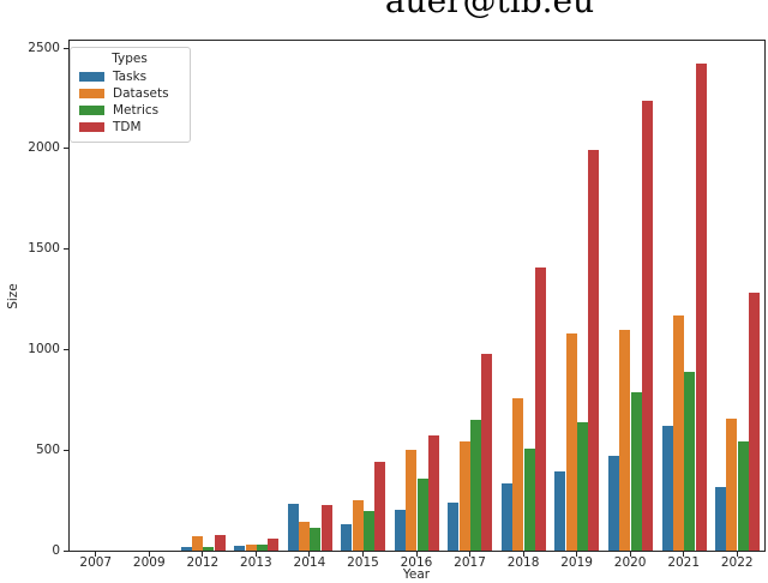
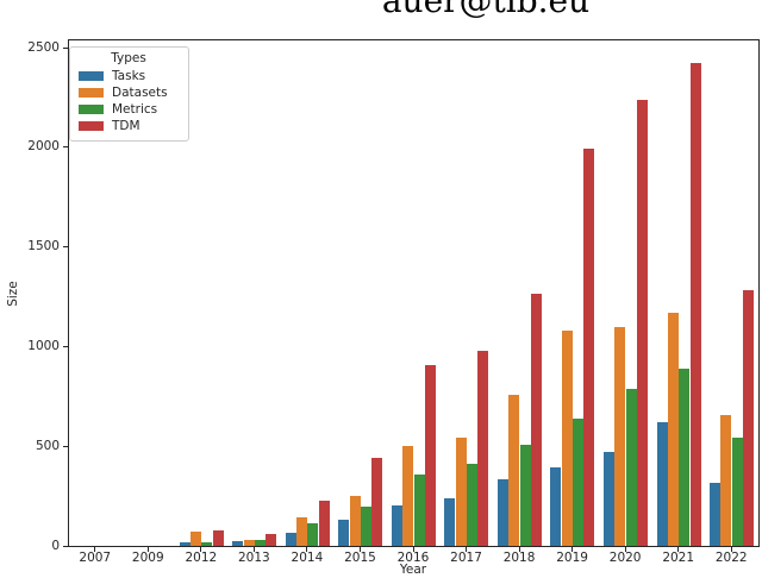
Tasks/2014: 230 -> 60
TDM/2016: 570 -> 900
Metrics/2017: 650 -> 410
TDM/2018: 1410 -> 1260
